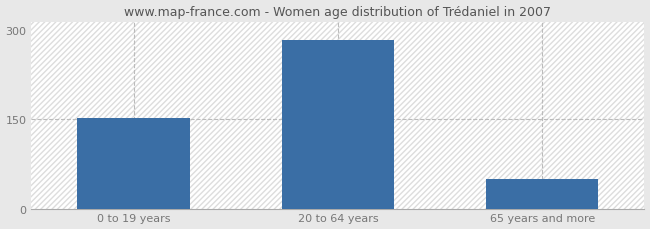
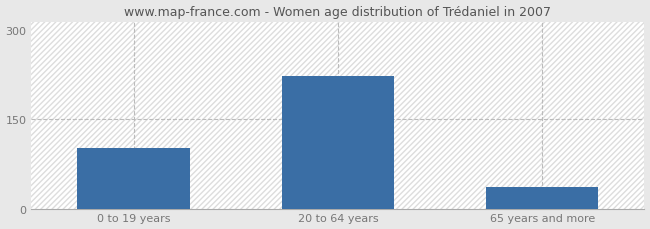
0 to 19 years: 153 -> 102
20 to 64 years: 284 -> 224
65 years and more: 50 -> 36
